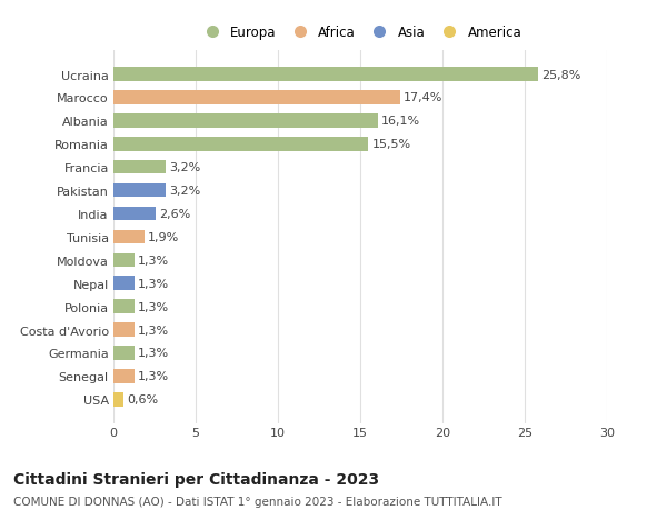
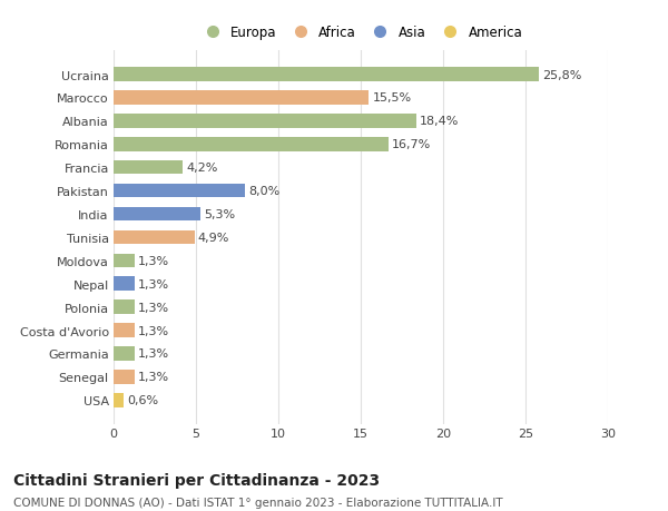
Marocco: 17,4% -> 15,5%
Albania: 16,1% -> 18,4%
Romania: 15,5% -> 16,7%
Francia: 3,2% -> 4,2%
Pakistan: 3,2% -> 8,0%
India: 2,6% -> 5,3%
Tunisia: 1,9% -> 4,9%
